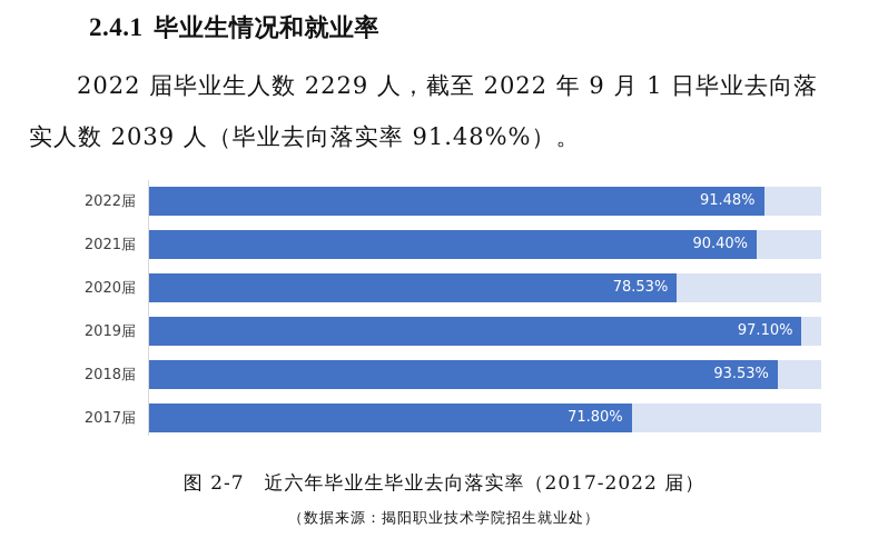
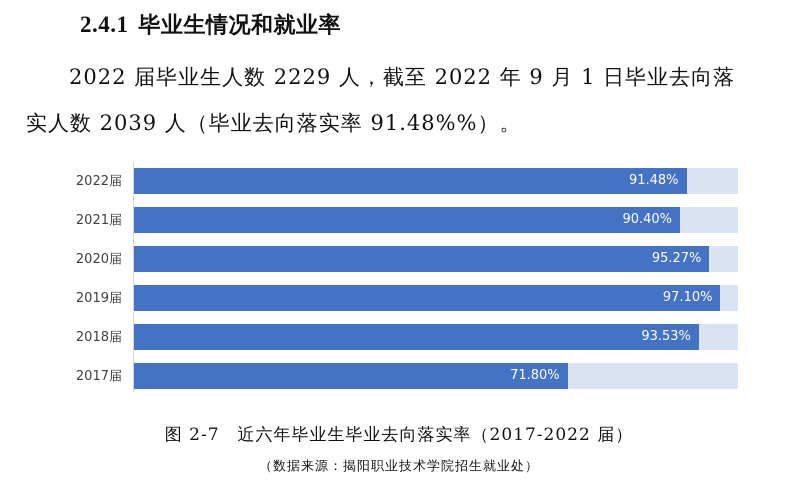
2020届: 78.53% -> 95.27%
